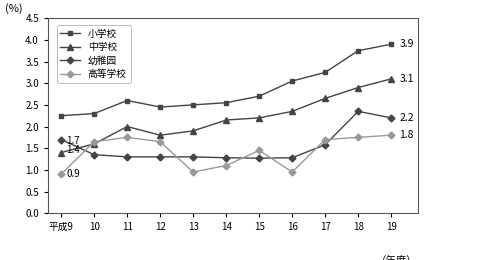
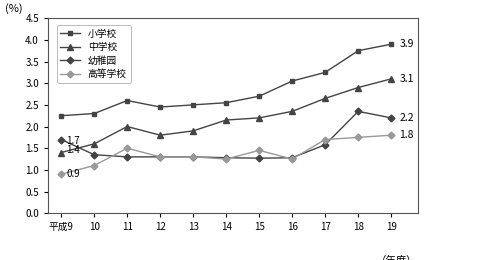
高等学校/10: 1.65 -> 1.10
高等学校/11: 1.75 -> 1.50
高等学校/12: 1.65 -> 1.30
高等学校/13: 0.95 -> 1.30
高等学校/14: 1.10 -> 1.25
高等学校/16: 0.95 -> 1.25
